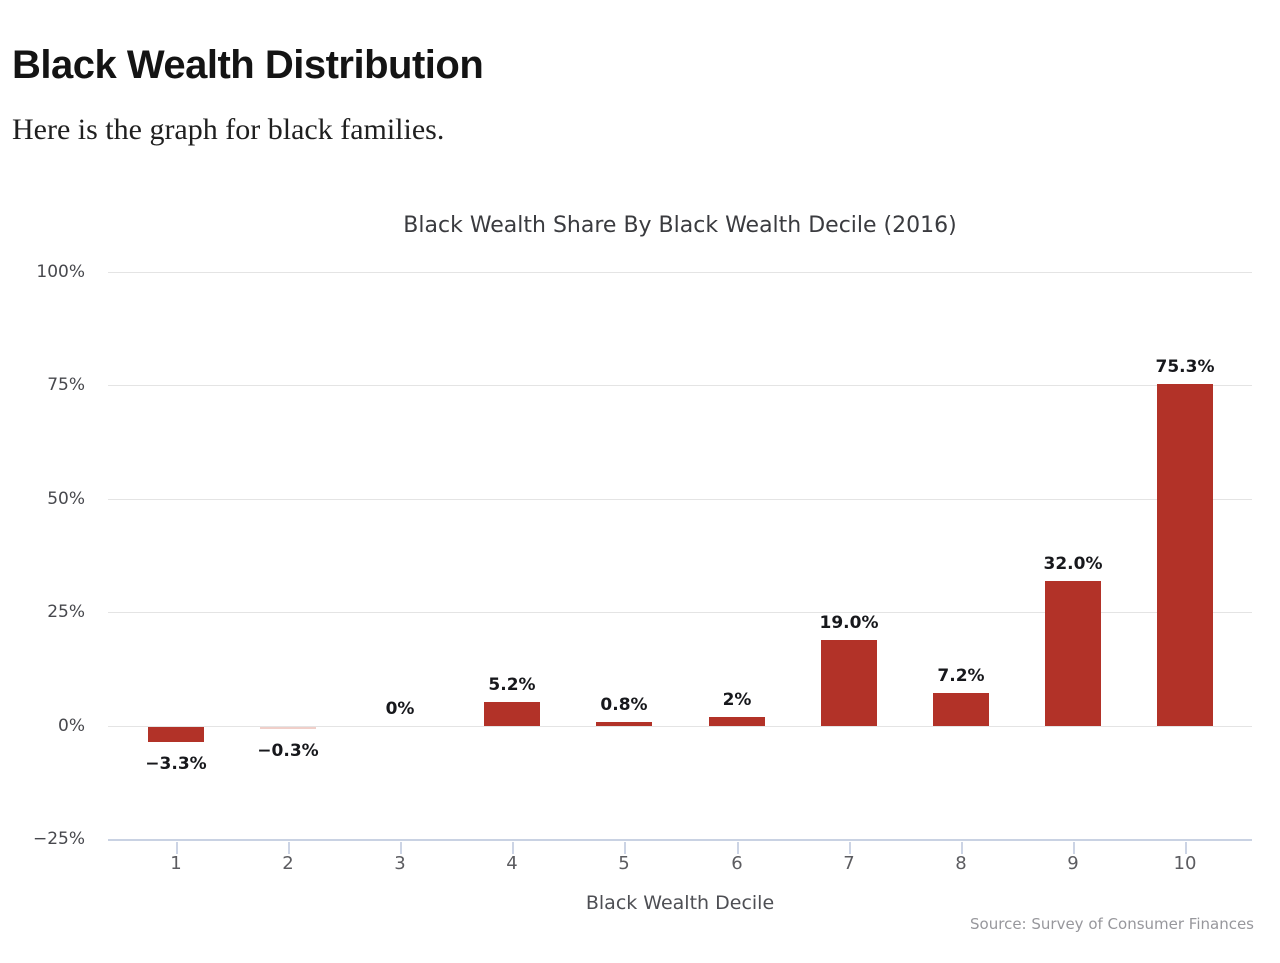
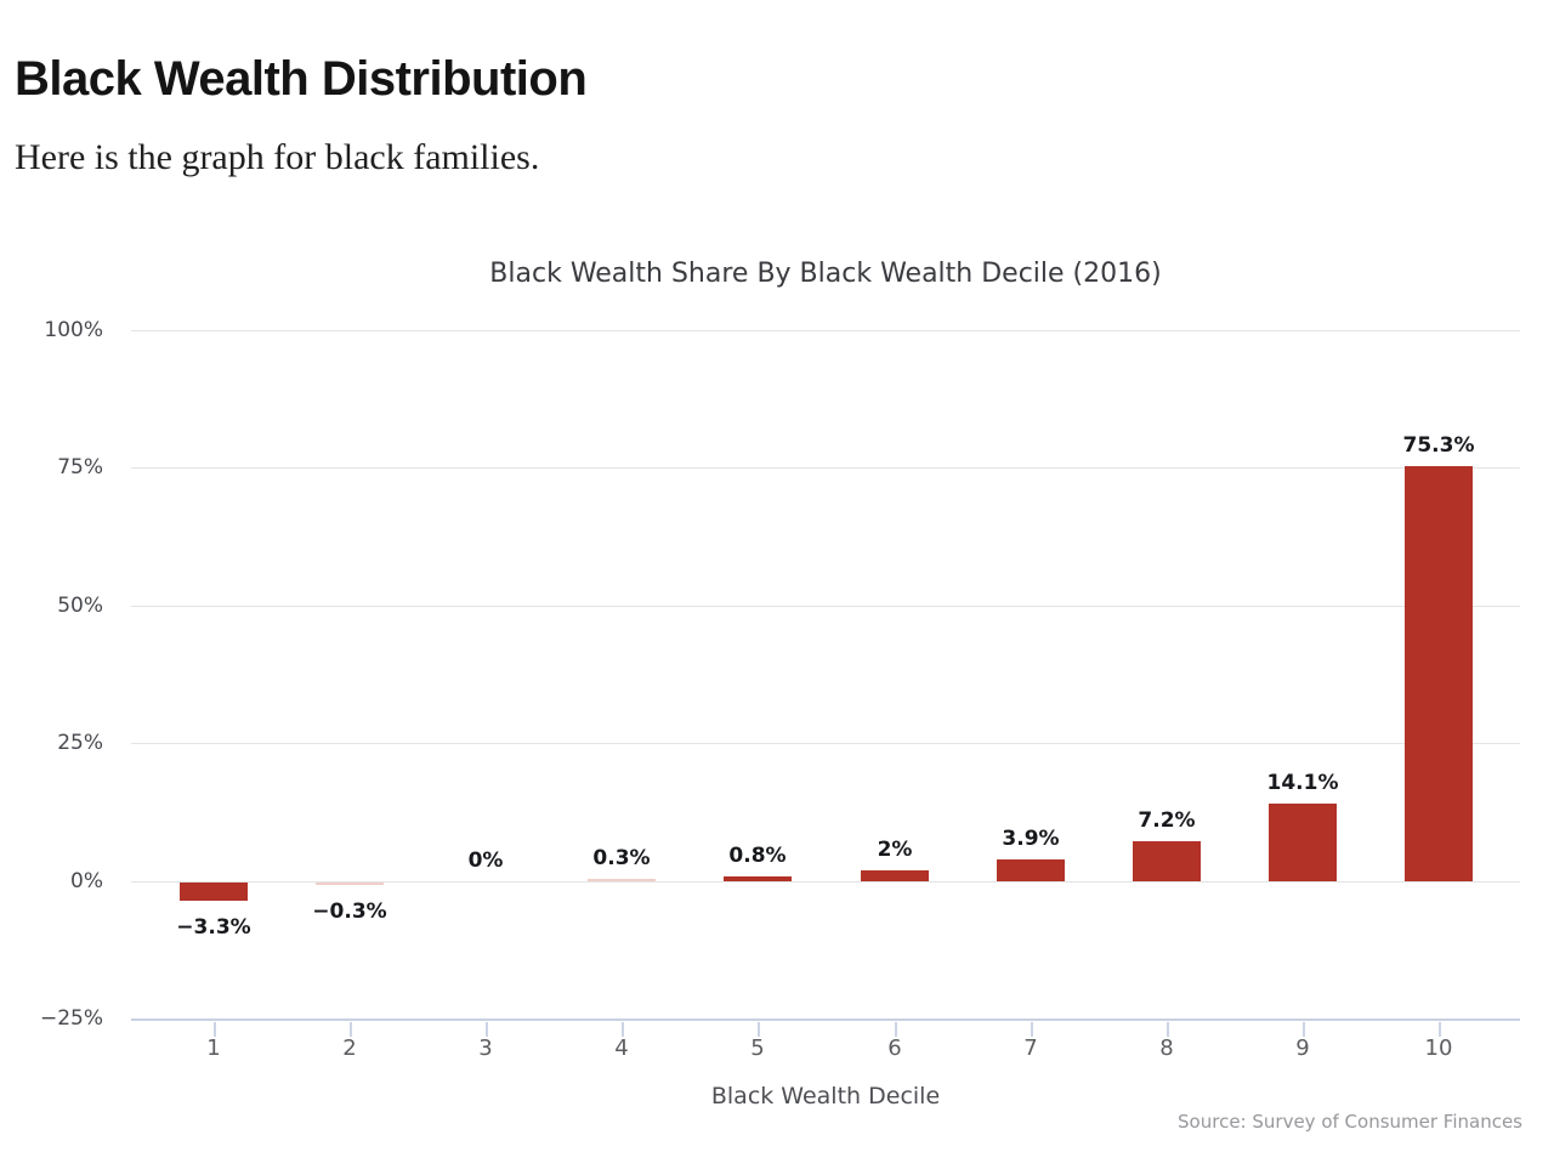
4: 5.2% -> 0.3%
7: 19.0% -> 3.9%
9: 32.0% -> 14.1%
